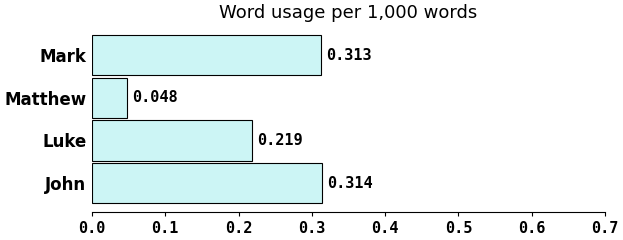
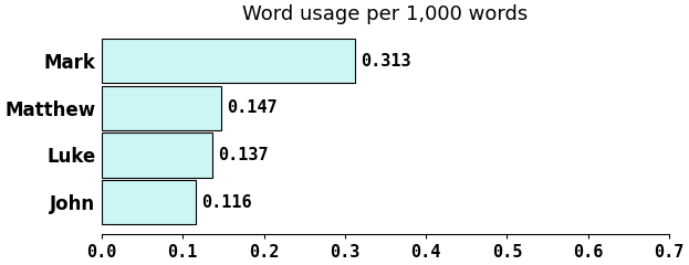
Matthew: 0.048 -> 0.147
Luke: 0.219 -> 0.137
John: 0.314 -> 0.116
